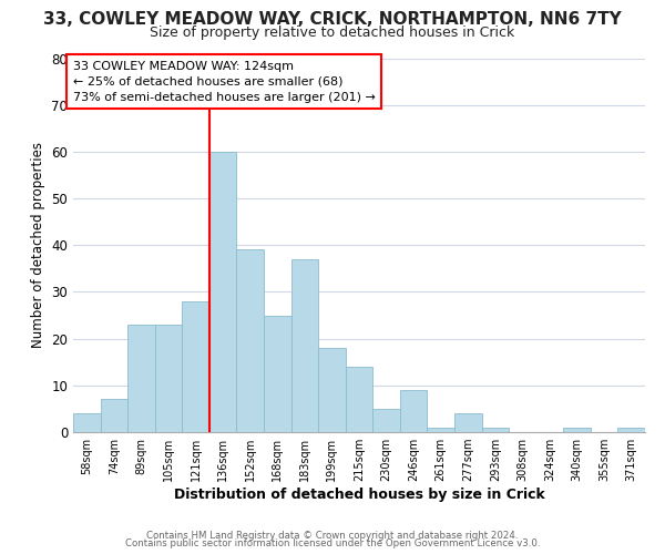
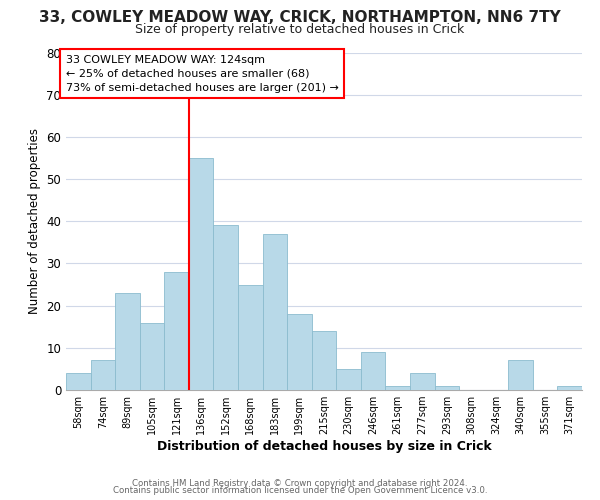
105sqm: 23 -> 16
136sqm: 60 -> 55
340sqm: 1 -> 7
